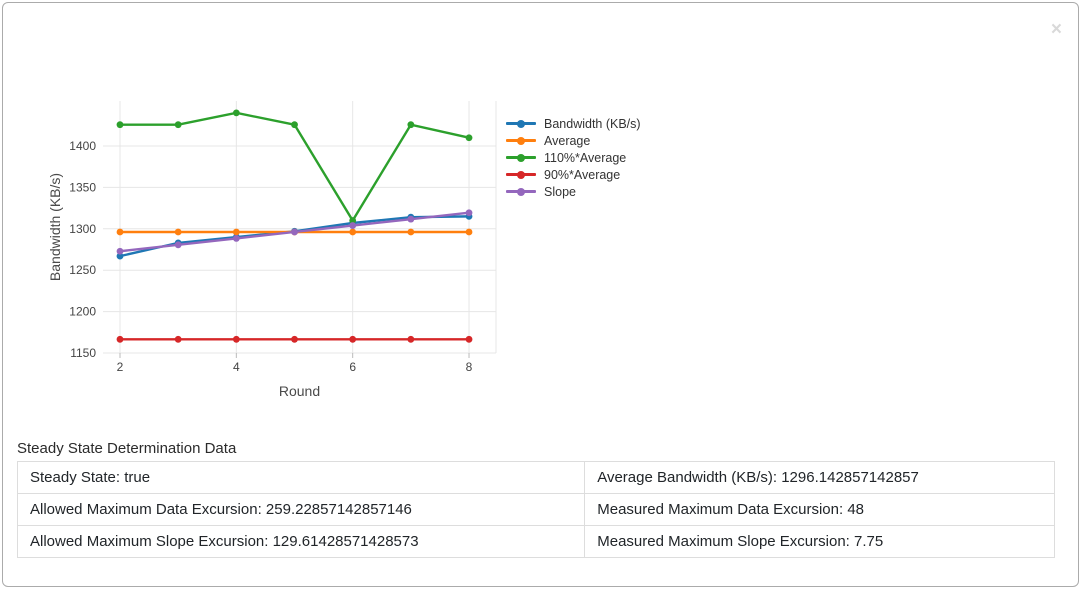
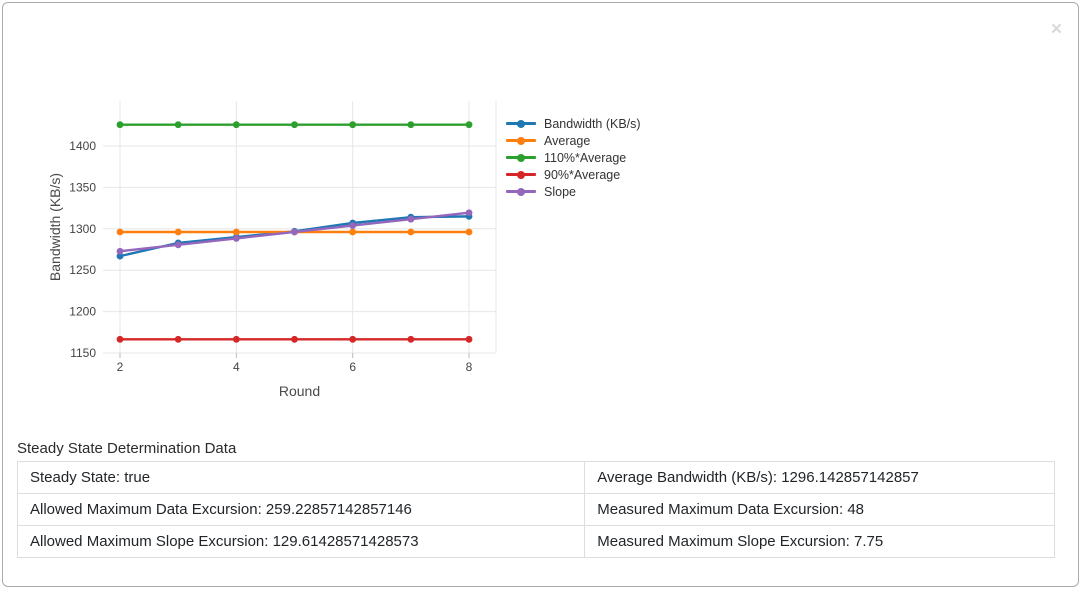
110%*Average/4: 1440 -> 1430
110%*Average/6: 1310 -> 1430
110%*Average/8: 1410 -> 1430
